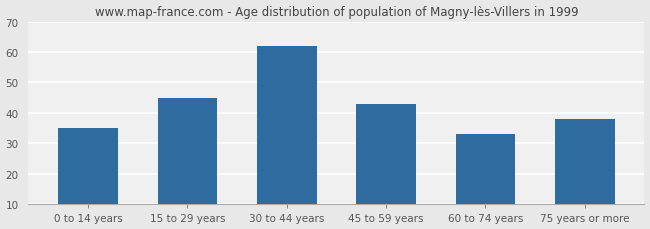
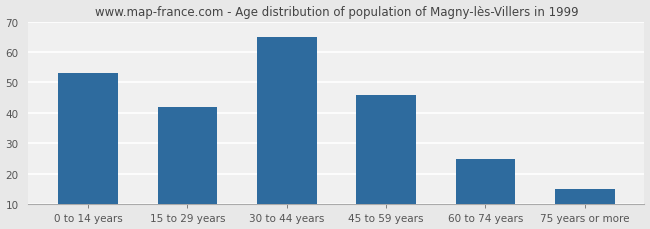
0 to 14 years: 35 -> 53
15 to 29 years: 45 -> 42
30 to 44 years: 62 -> 65
45 to 59 years: 43 -> 46
60 to 74 years: 33 -> 25
75 years or more: 38 -> 15
